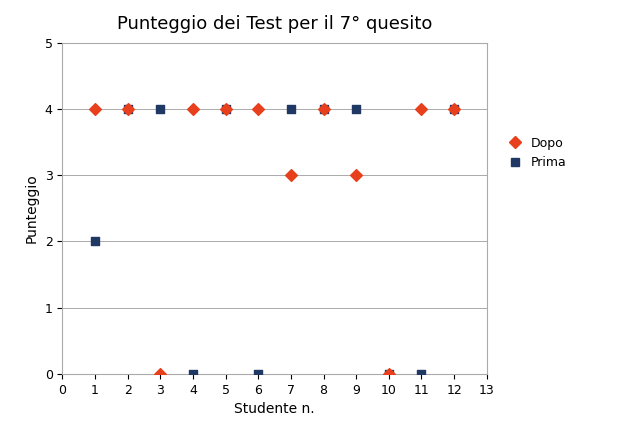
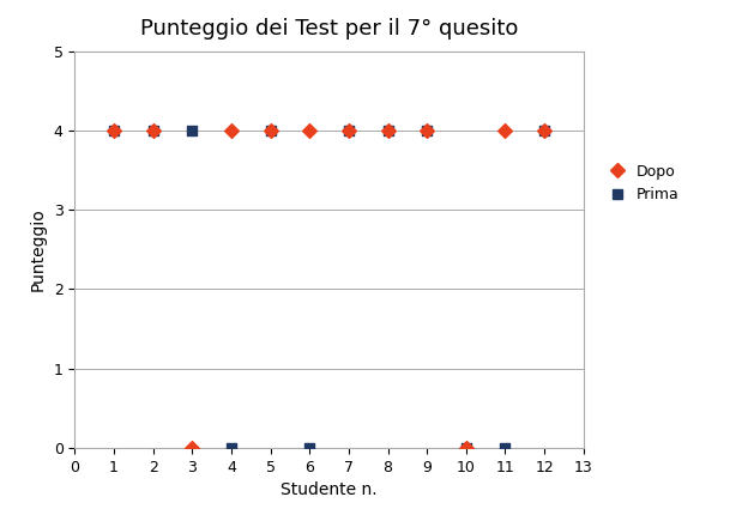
Prima/1: 2 -> 4
Dopo/7: 3 -> 4
Dopo/9: 3 -> 4
